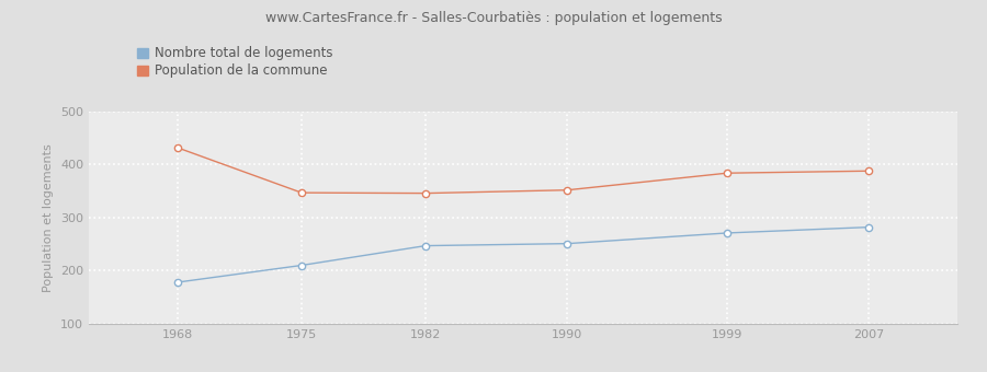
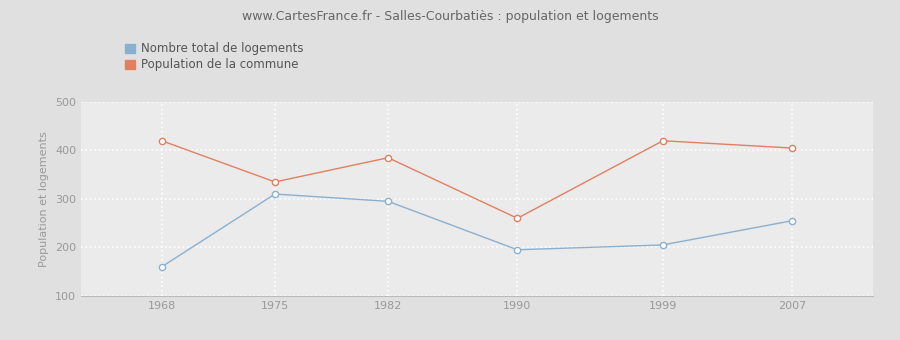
Nombre total de logements/1968: 178 -> 160
Population de la commune/1968: 432 -> 420
Nombre total de logements/1975: 210 -> 310
Population de la commune/1975: 347 -> 335
Nombre total de logements/1982: 247 -> 295
Population de la commune/1982: 346 -> 385
Nombre total de logements/1990: 251 -> 195
Population de la commune/1990: 352 -> 260
Nombre total de logements/1999: 271 -> 205
Population de la commune/1999: 384 -> 420
Nombre total de logements/2007: 282 -> 255
Population de la commune/2007: 388 -> 405
